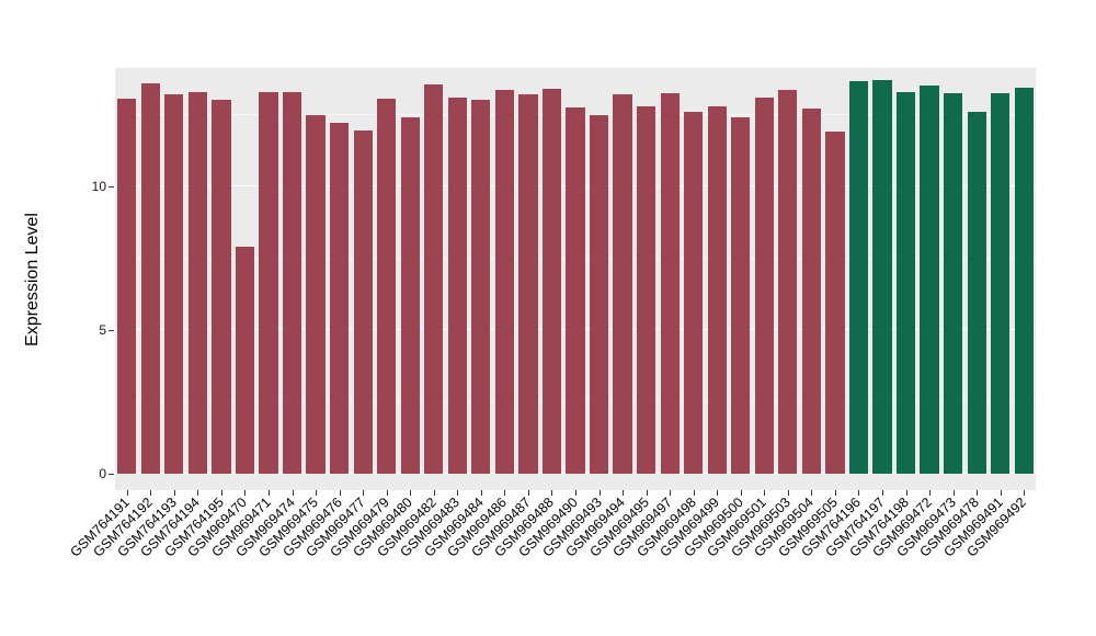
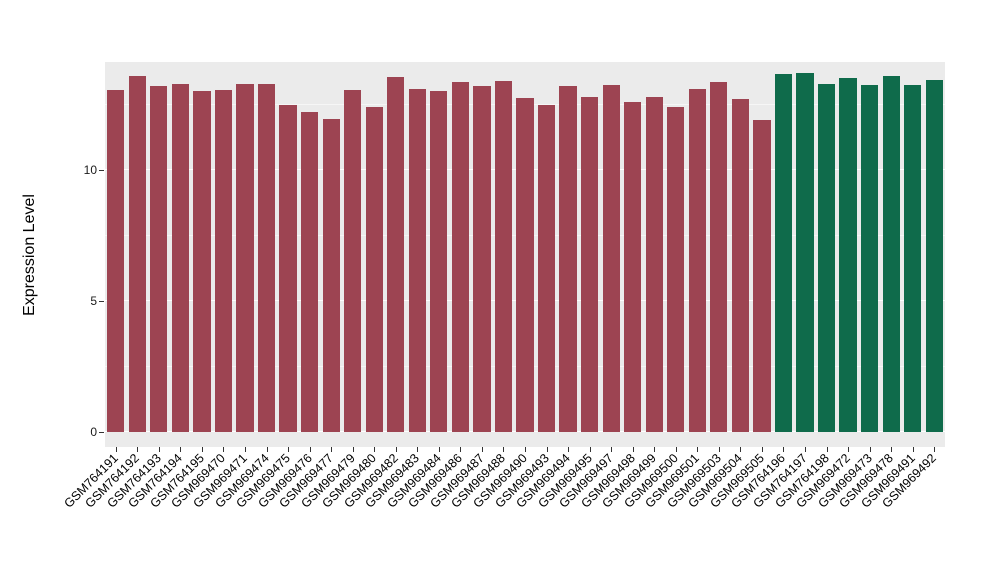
GSM969470: 7.9 -> 13.1
GSM969478: 12.6 -> 13.6
